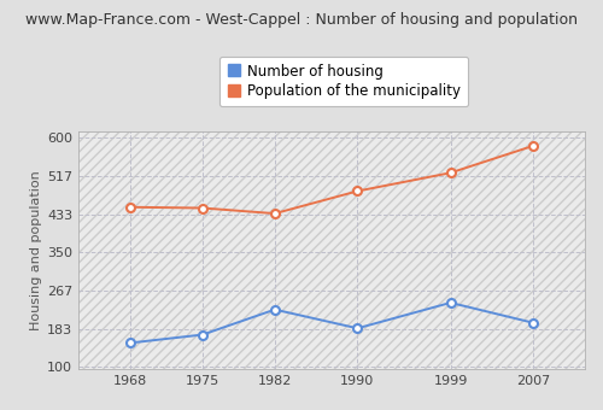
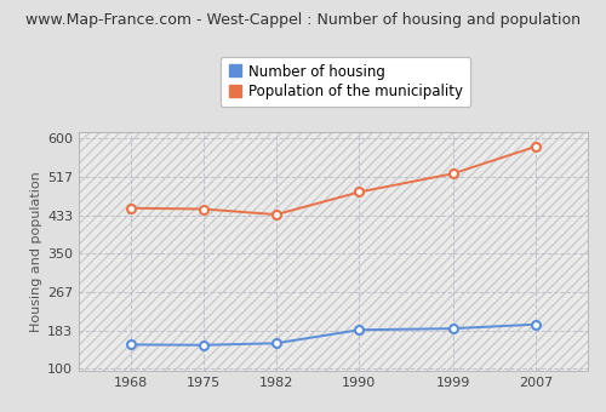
Number of housing/1975: 170 -> 151
Number of housing/1982: 225 -> 155
Number of housing/1999: 240 -> 187
